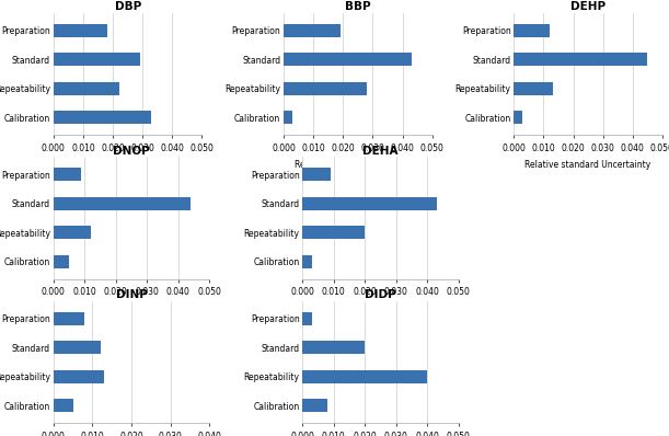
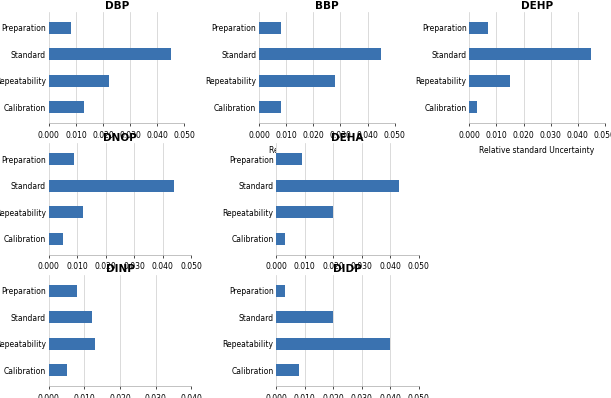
DBP/Preparation: 0.018 -> 0.008
DBP/Standard: 0.029 -> 0.045
DBP/Calibration: 0.033 -> 0.013
BBP/Preparation: 0.019 -> 0.008
BBP/Standard: 0.043 -> 0.045
BBP/Calibration: 0.003 -> 0.008
DEHP/Preparation: 0.012 -> 0.007
DEHP/Repeatability: 0.013 -> 0.015
